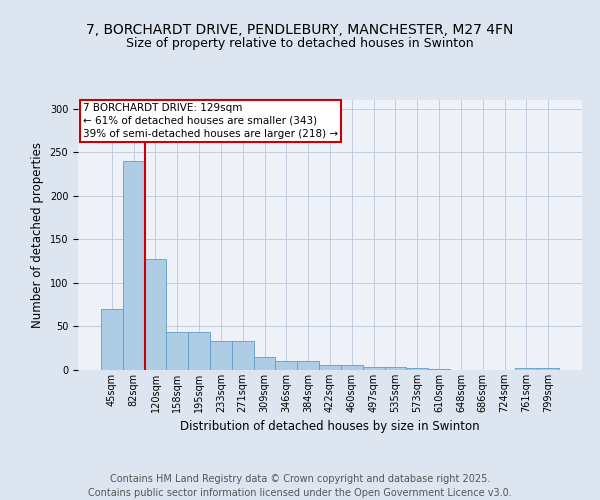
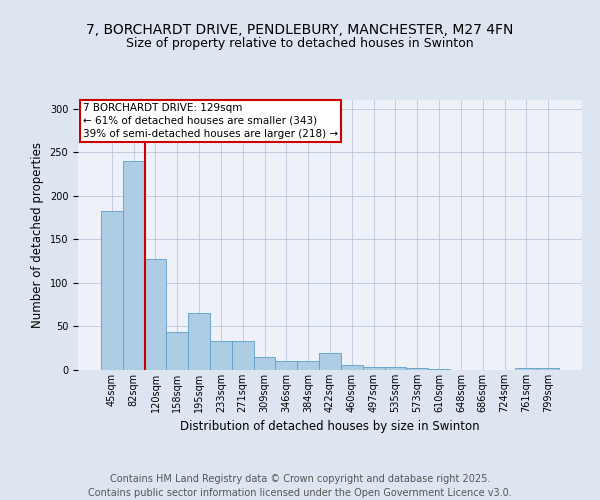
45sqm: 70 -> 182
195sqm: 44 -> 66
422sqm: 6 -> 20
